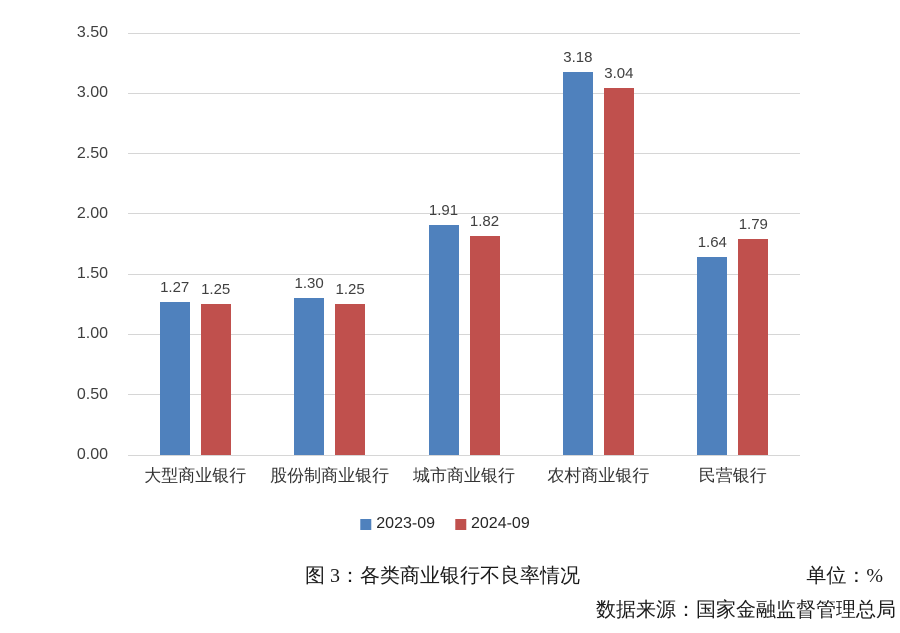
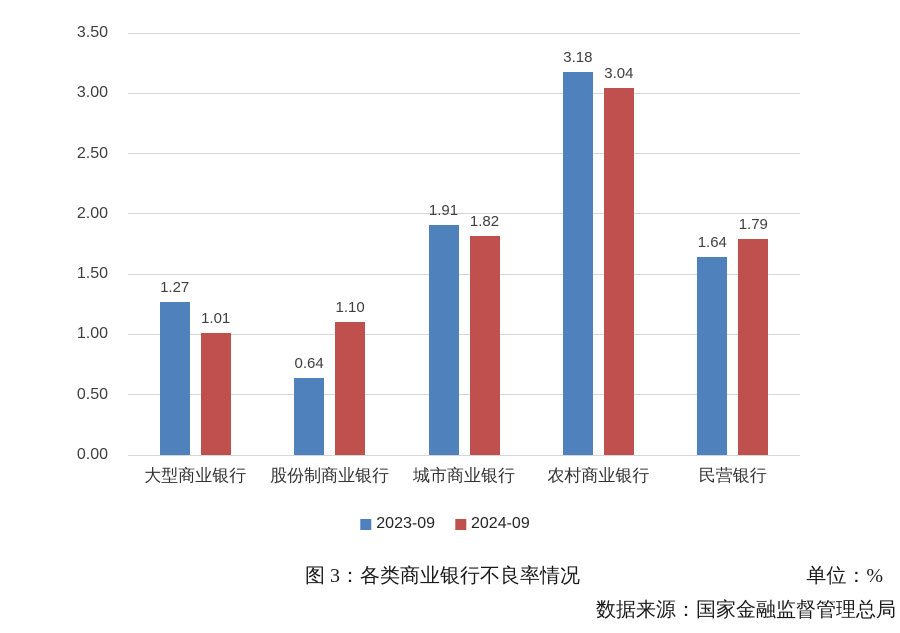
2024-09/大型商业银行: 1.25 -> 1.01
2023-09/股份制商业银行: 1.30 -> 0.64
2024-09/股份制商业银行: 1.25 -> 1.10
